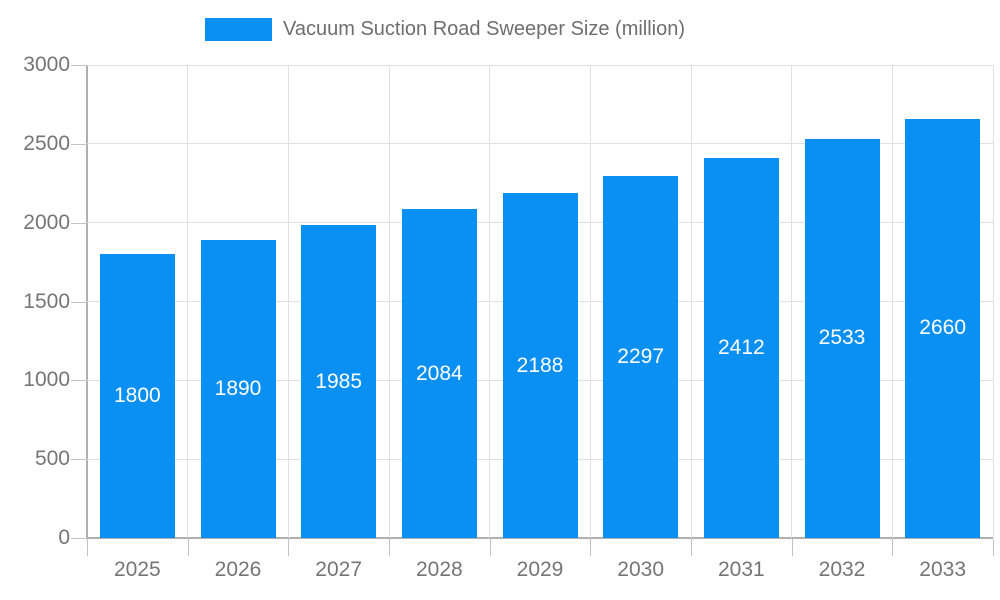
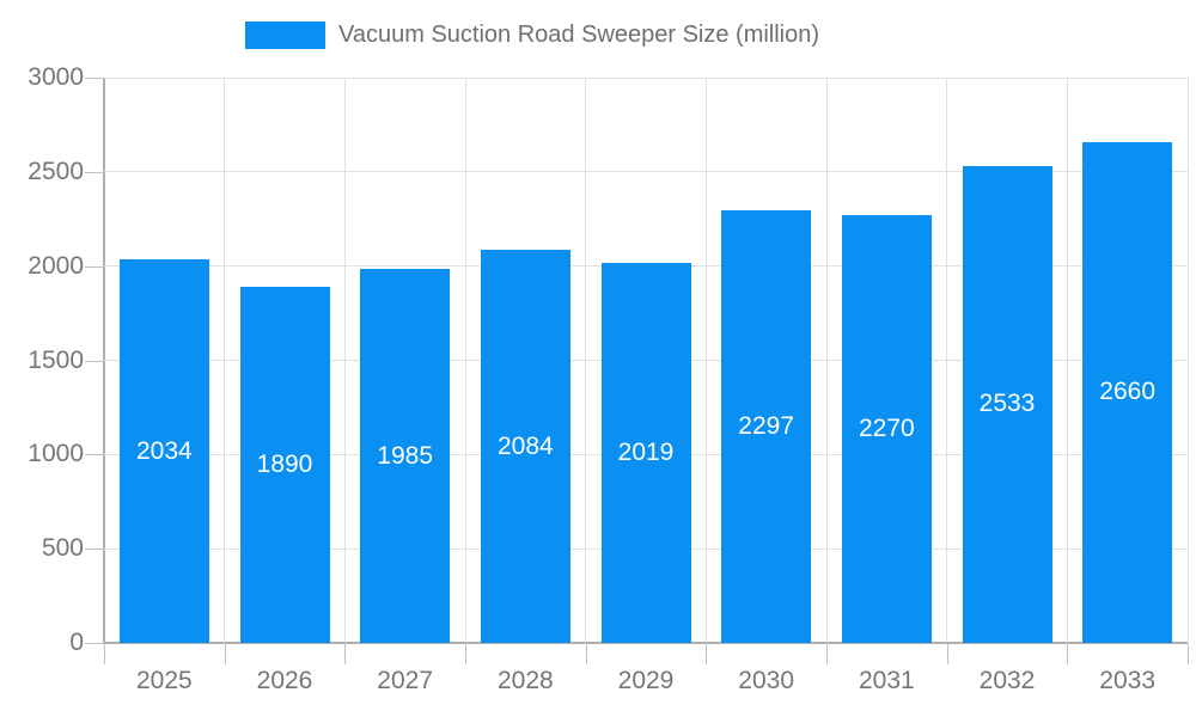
2025: 1800 -> 2034
2029: 2188 -> 2019
2031: 2412 -> 2270
